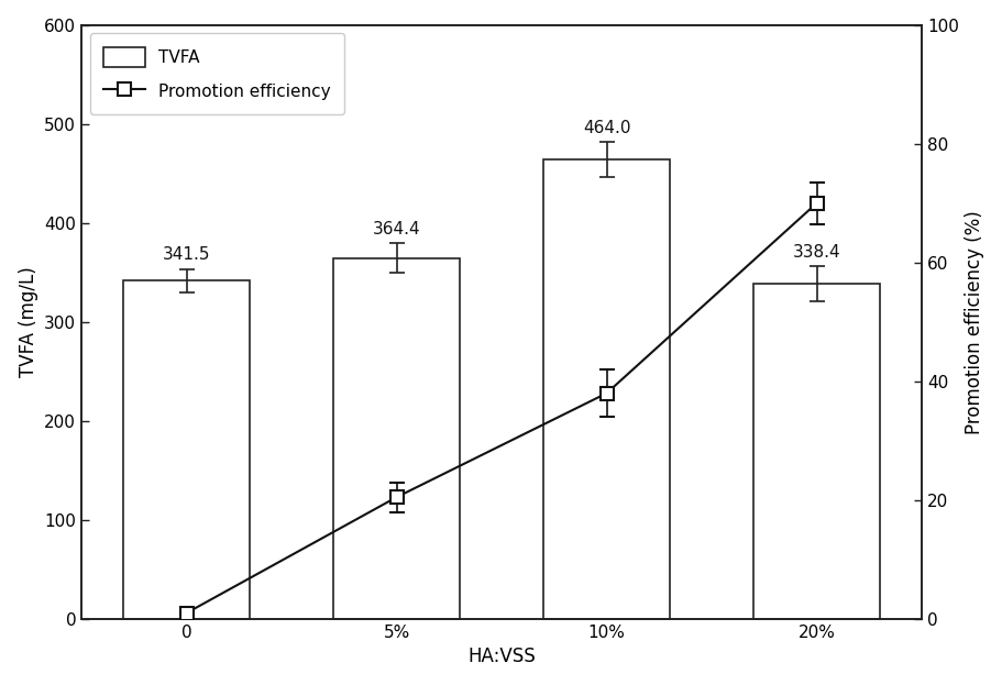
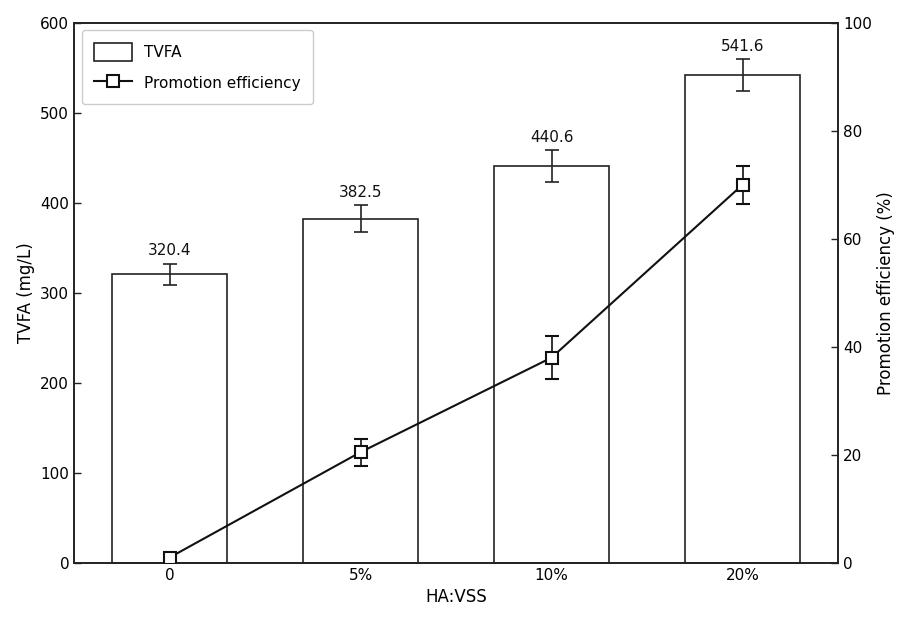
TVFA/0: 341.5 -> 320.4
TVFA/5%: 364.4 -> 382.5
TVFA/10%: 464.0 -> 440.6
TVFA/20%: 338.4 -> 541.6
